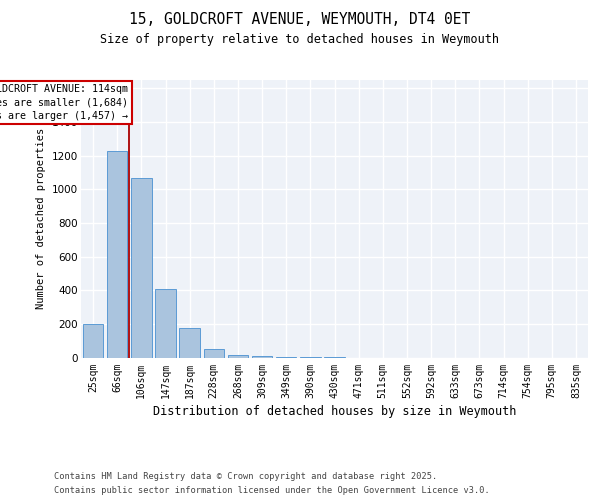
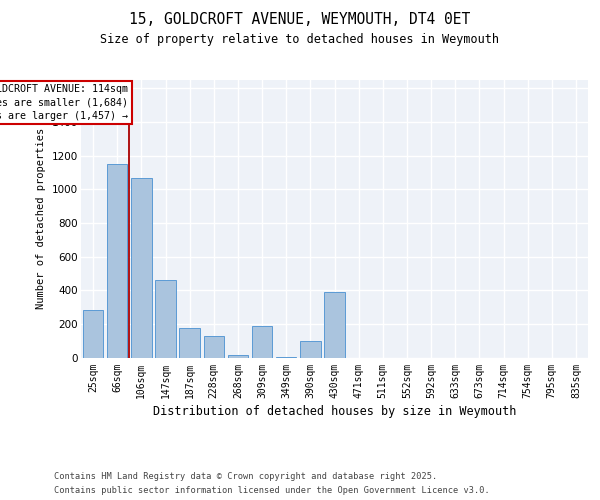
25sqm: 200 -> 280
66sqm: 1230 -> 1150
147sqm: 410 -> 460
228sqm: 50 -> 130
309sqm: 10 -> 190
390sqm: 0 -> 100
430sqm: 0 -> 390
